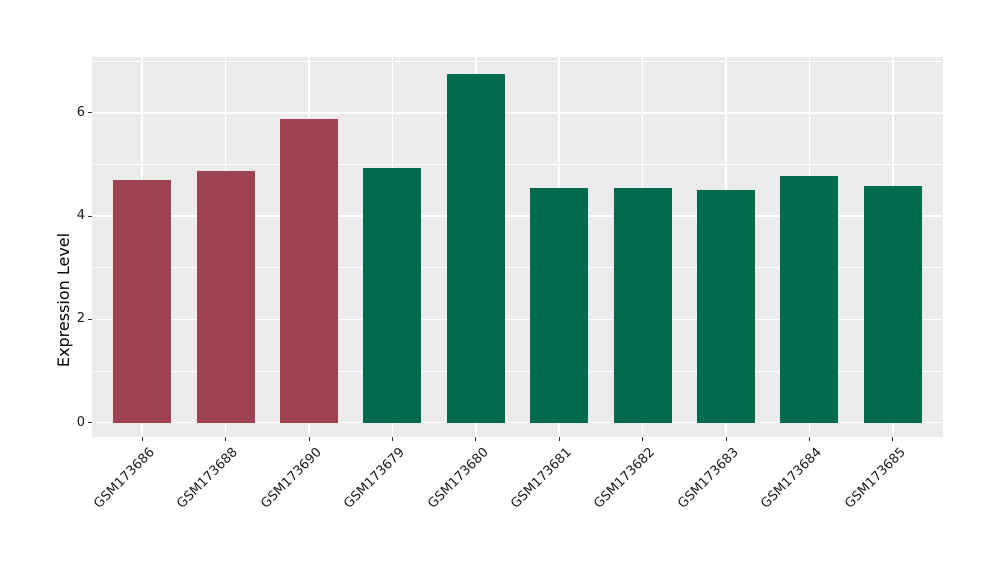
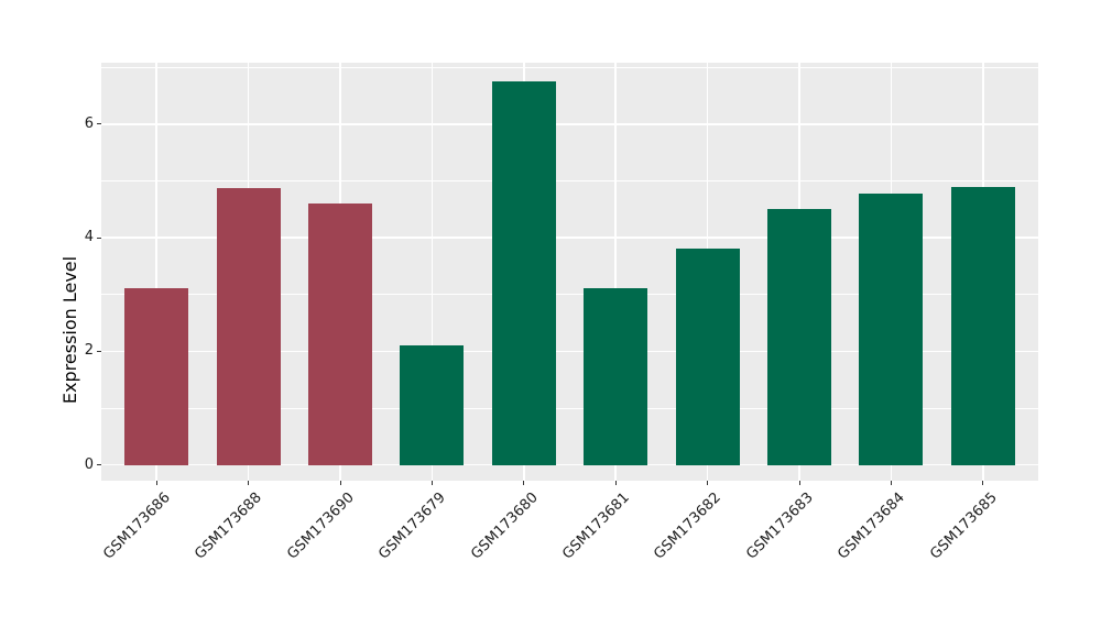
GSM173686: 4.7 -> 3.1
GSM173690: 5.9 -> 4.6
GSM173679: 4.9 -> 2.1
GSM173681: 4.5 -> 3.1
GSM173682: 4.5 -> 3.8
GSM173685: 4.6 -> 4.9
